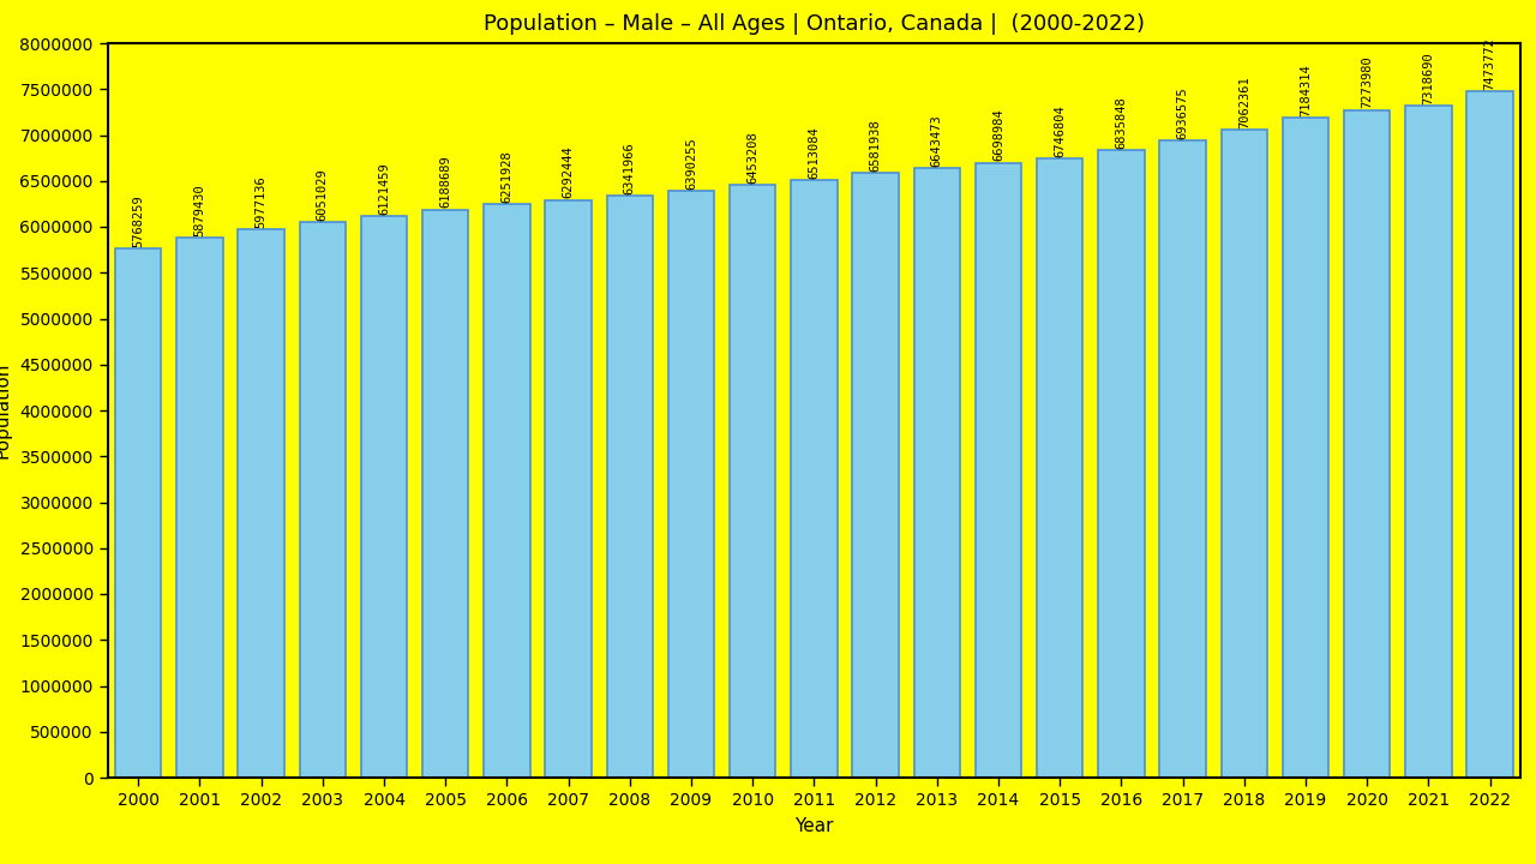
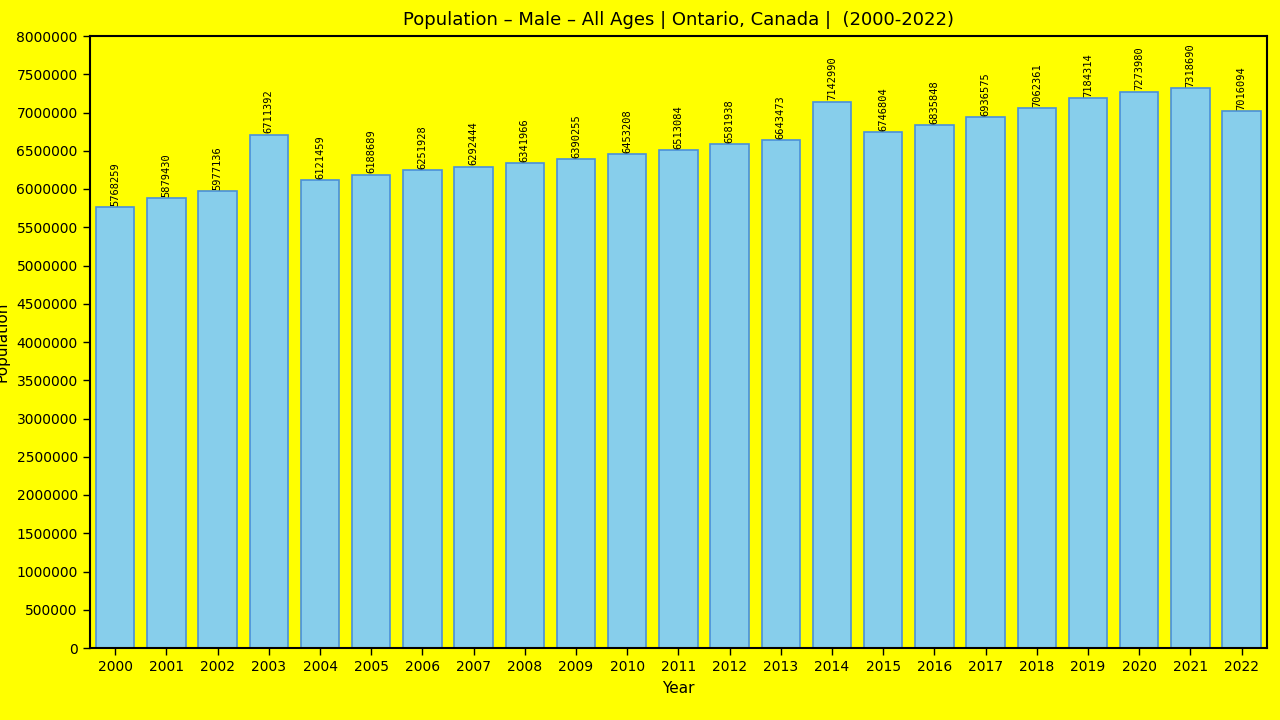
2003: 6051029 -> 6711392
2014: 6698984 -> 7142990
2022: 7473772 -> 7016094
